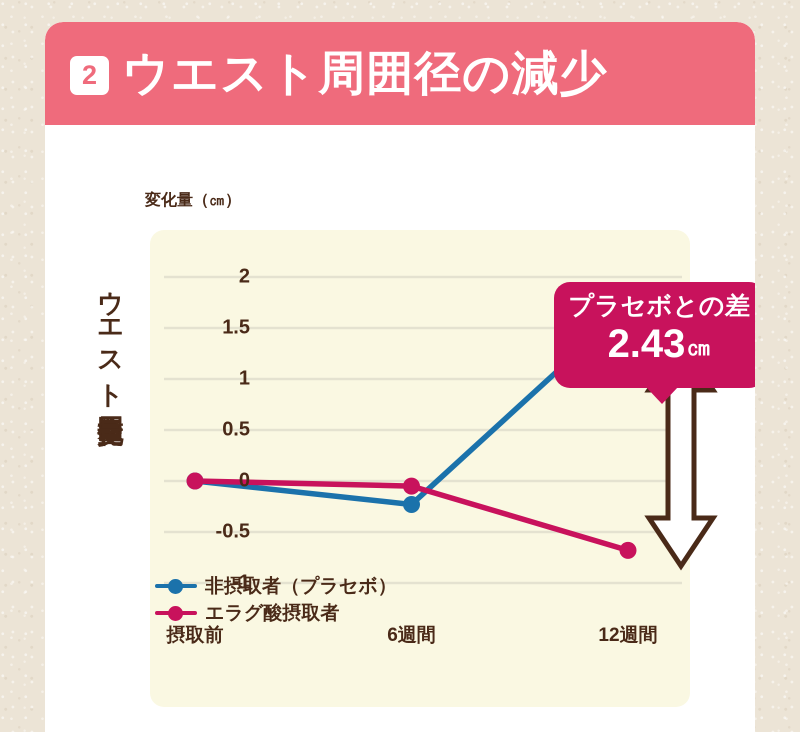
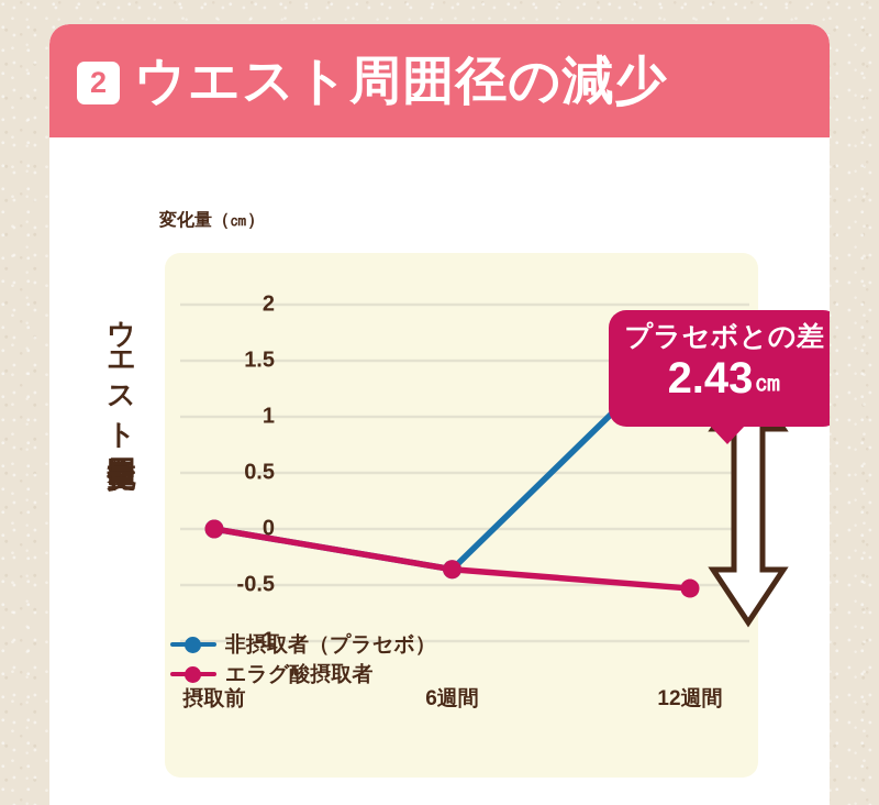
非摂取者（プラセボ）/6週間: -0.23 -> -0.36
エラグ酸摂取者/6週間: -0.05 -> -0.36
エラグ酸摂取者/12週間: -0.68 -> -0.53
